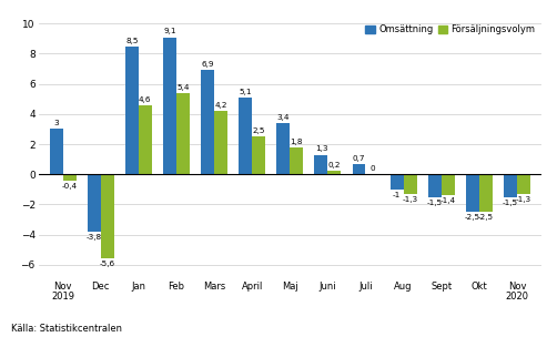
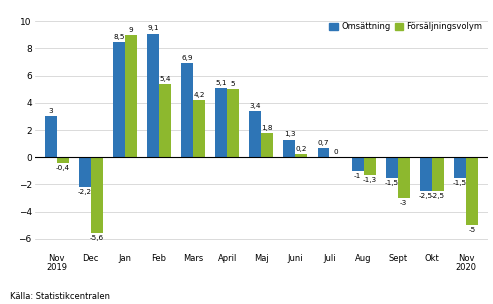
Omsättning/Dec: -3,8 -> -2,2
Försäljningsvolym/Jan: 4,6 -> 9
Försäljningsvolym/April: 2,5 -> 5
Försäljningsvolym/Sept: -1,4 -> -3
Försäljningsvolym/Nov 2020: -1,3 -> -5
